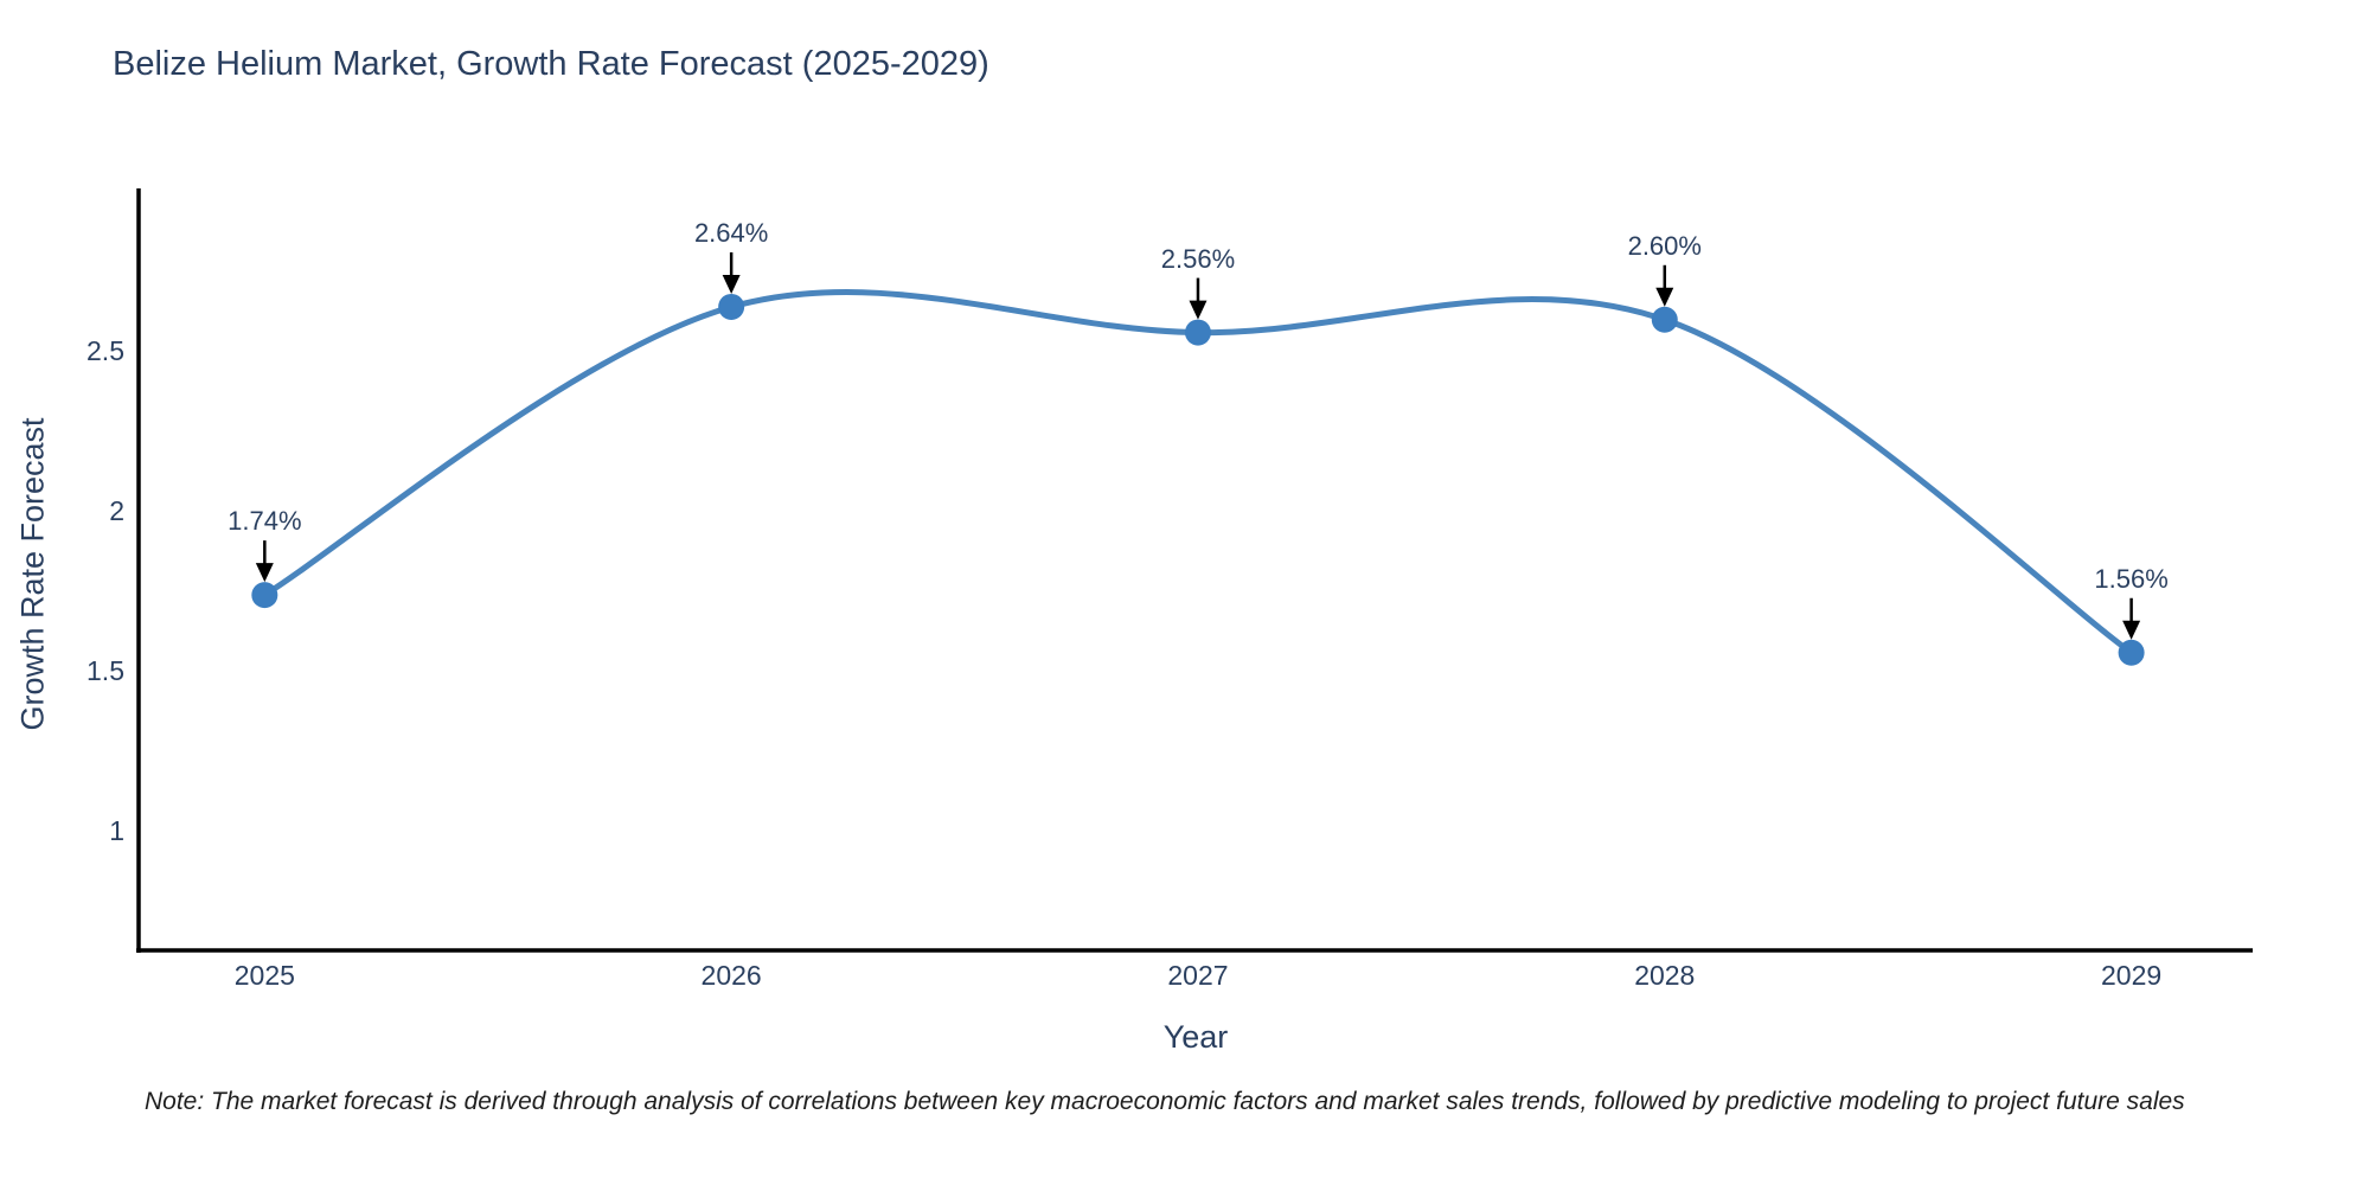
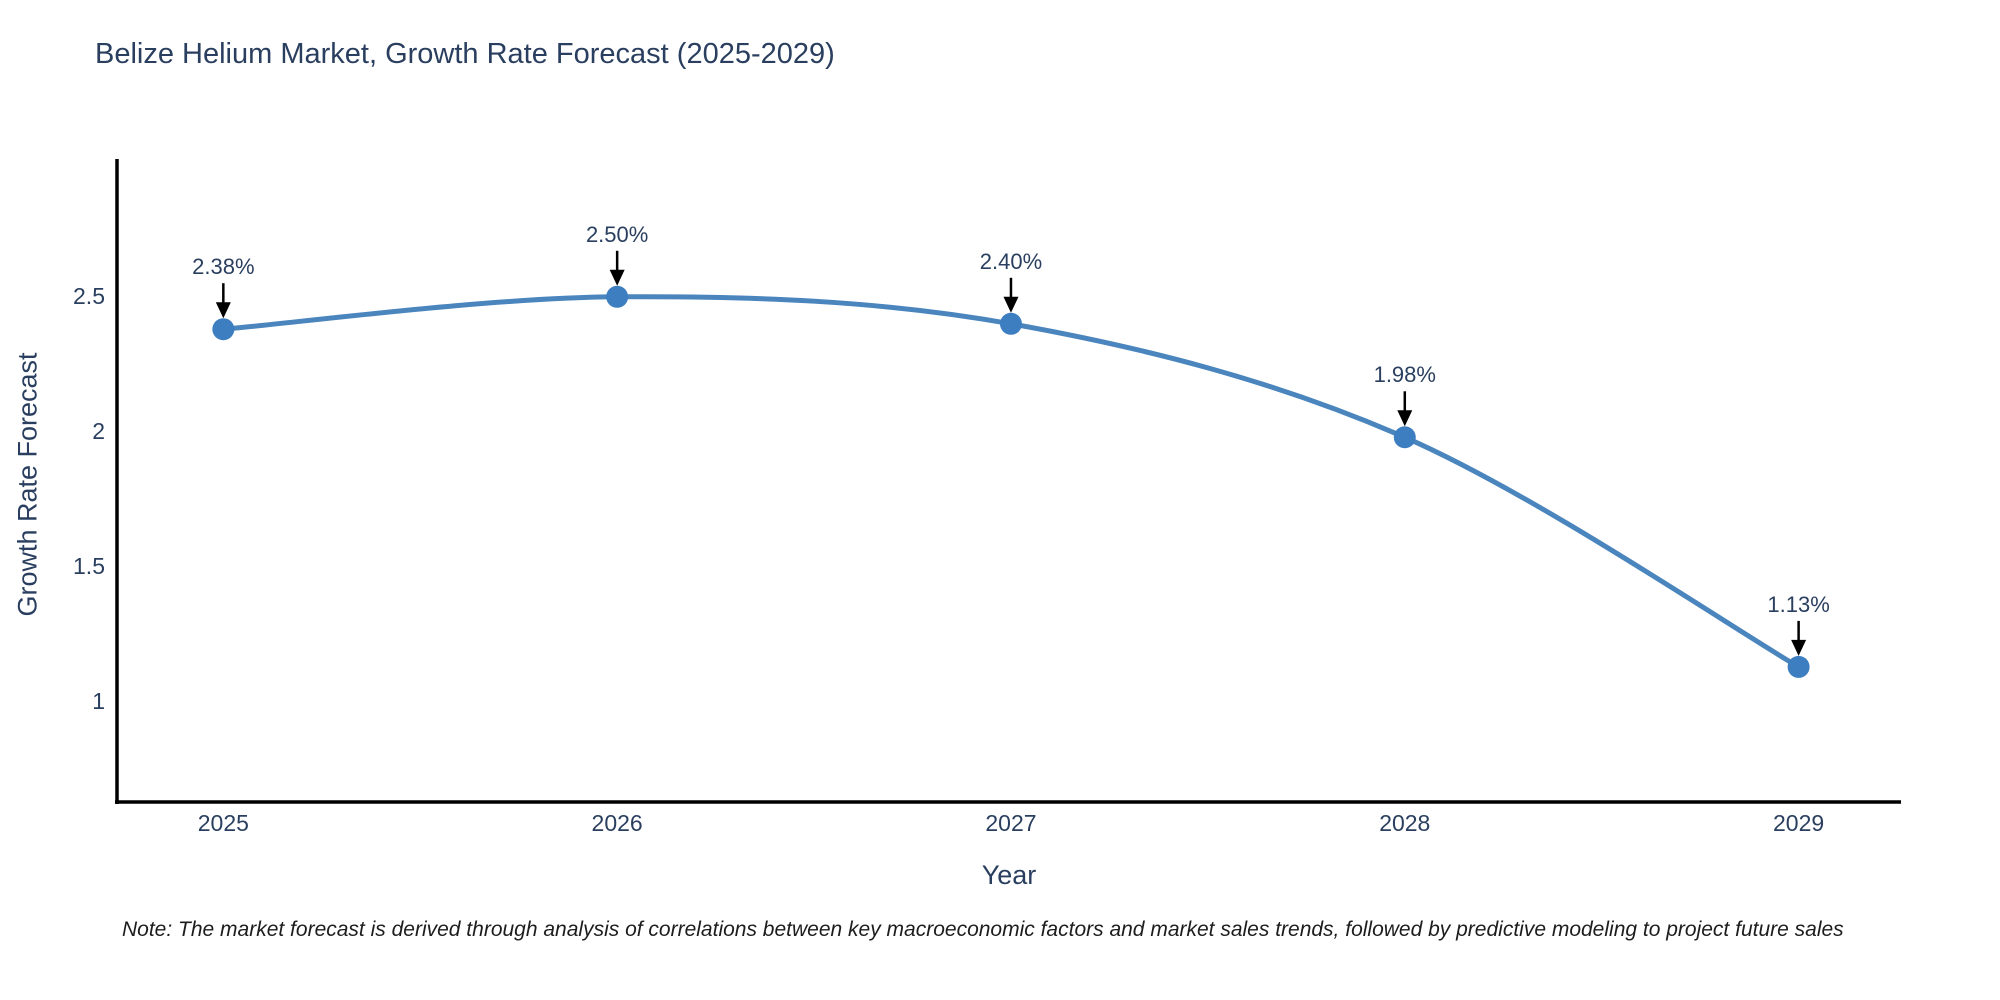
2025: 1.74% -> 2.38%
2026: 2.64% -> 2.50%
2027: 2.56% -> 2.40%
2028: 2.60% -> 1.98%
2029: 1.56% -> 1.13%
